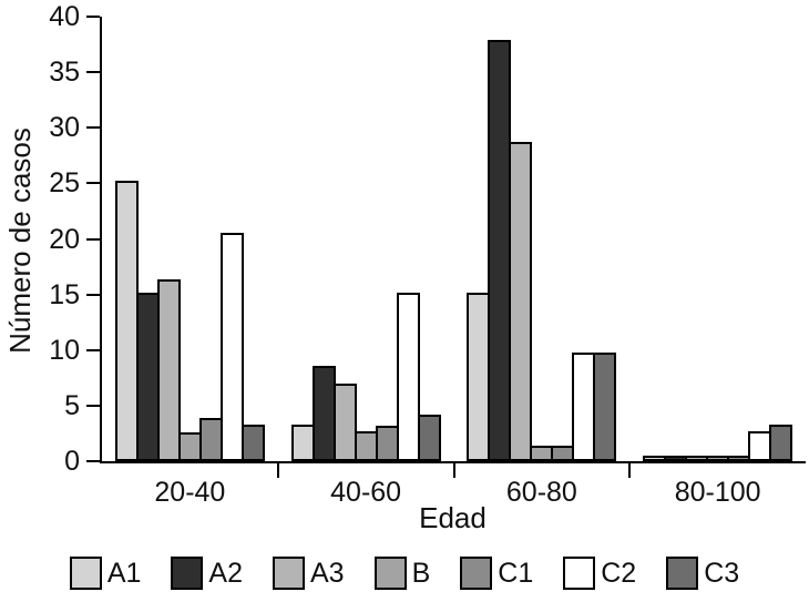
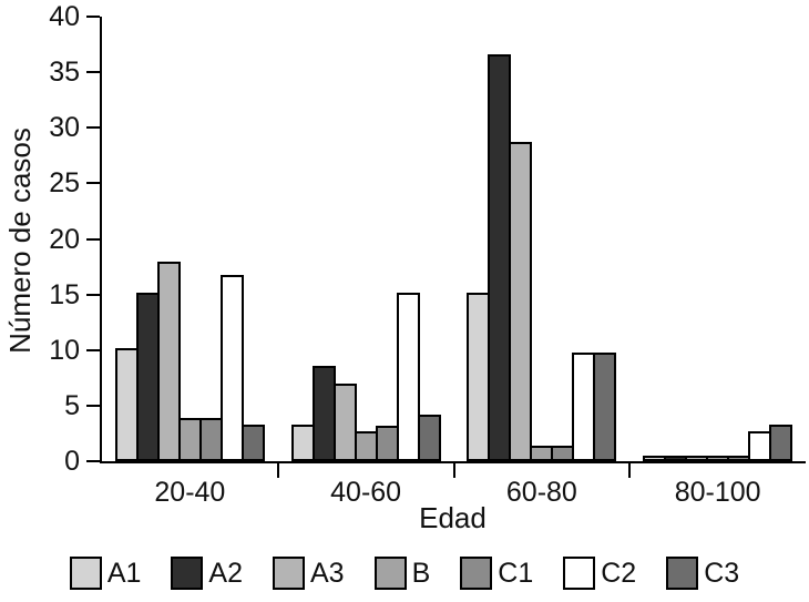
A1/20-40: 25.2 -> 10.2
A3/20-40: 16.4 -> 18.0
B/20-40: 2.6 -> 3.9
C2/20-40: 20.6 -> 16.8
A2/60-80: 37.9 -> 36.6
